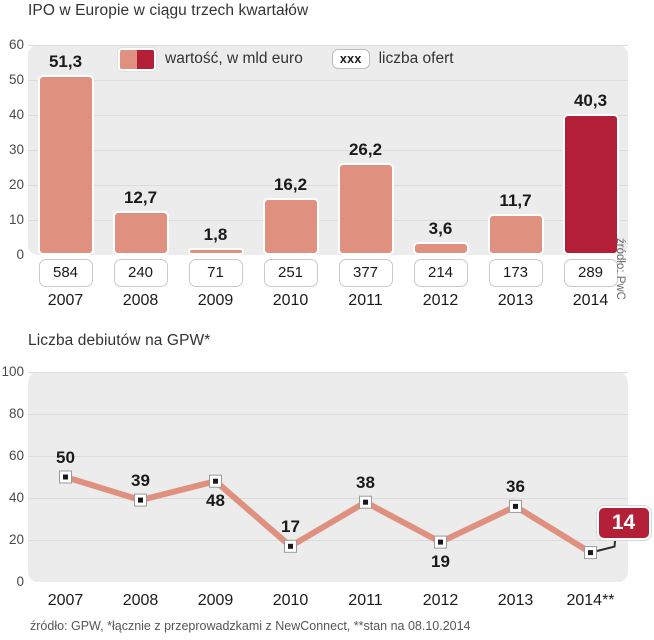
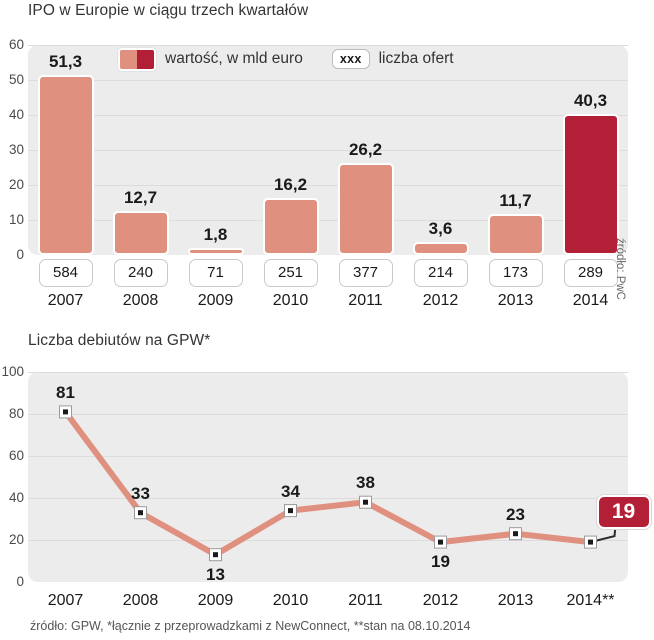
Liczba debiutów na GPW*/2007: 50 -> 81
Liczba debiutów na GPW*/2008: 39 -> 33
Liczba debiutów na GPW*/2009: 48 -> 13
Liczba debiutów na GPW*/2010: 17 -> 34
Liczba debiutów na GPW*/2013: 36 -> 23
Liczba debiutów na GPW*/2014**: 14 -> 19
